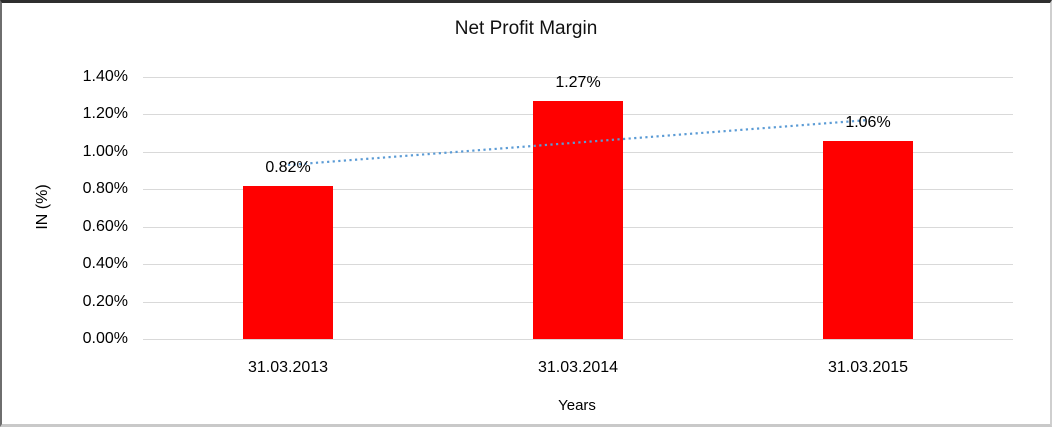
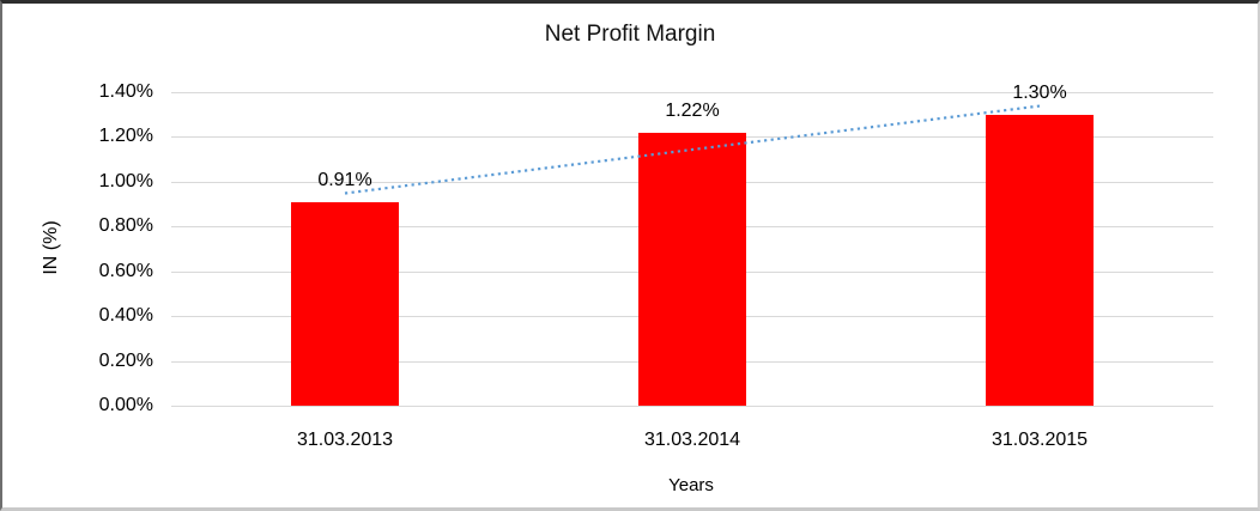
31.03.2013: 0.82% -> 0.91%
31.03.2014: 1.27% -> 1.22%
31.03.2015: 1.06% -> 1.30%
